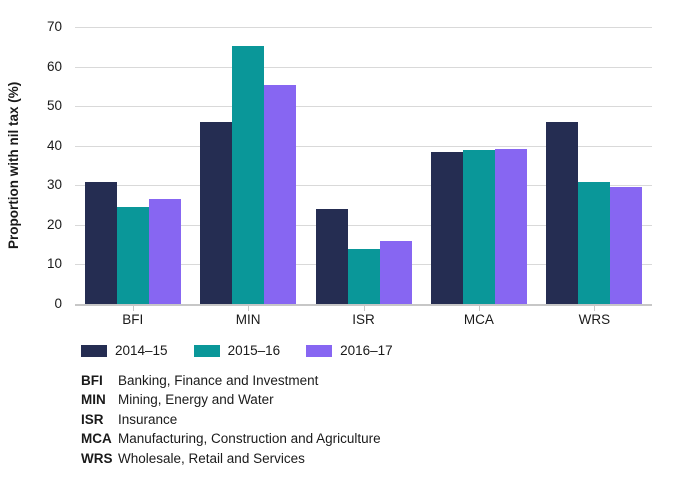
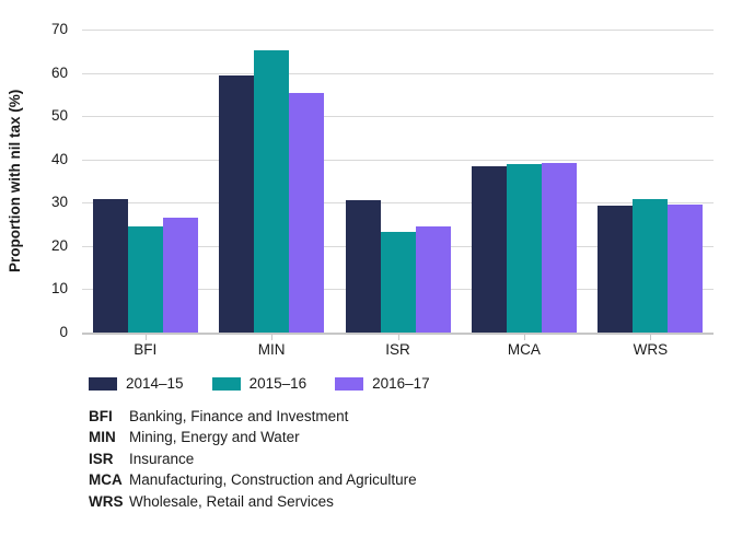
2014–15/MIN: 46 -> 59
2014–15/ISR: 24 -> 30
2015–16/ISR: 14 -> 23
2016–17/ISR: 16 -> 24
2014–15/WRS: 46 -> 29
